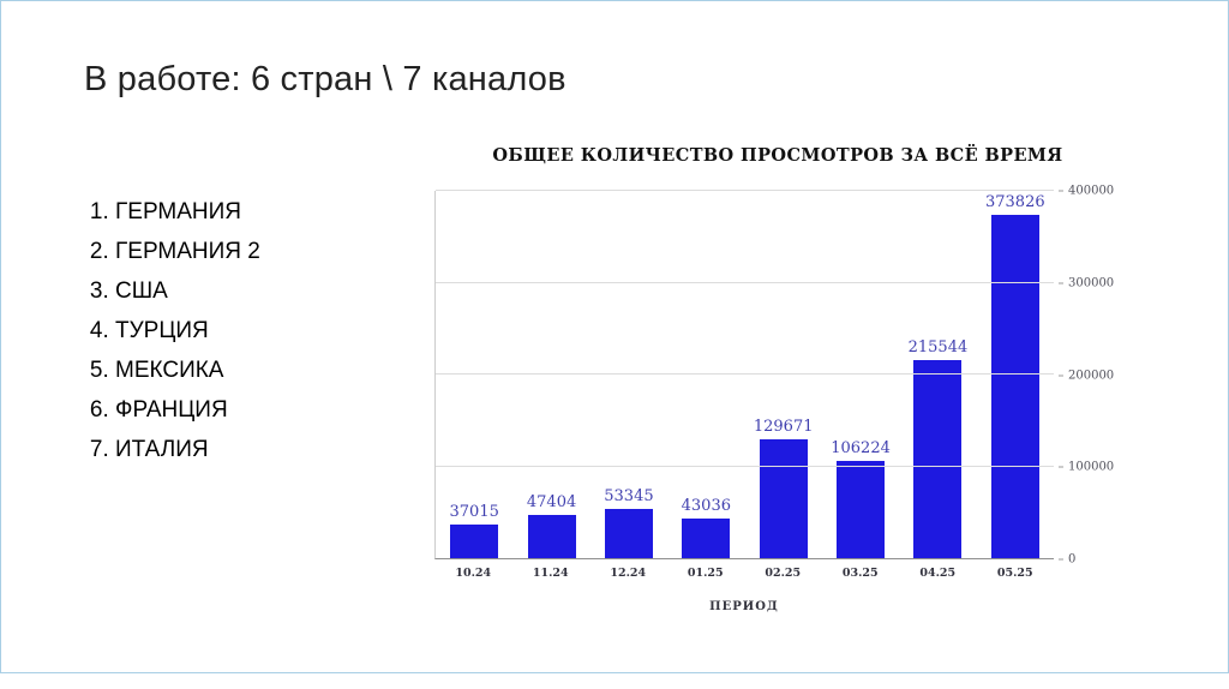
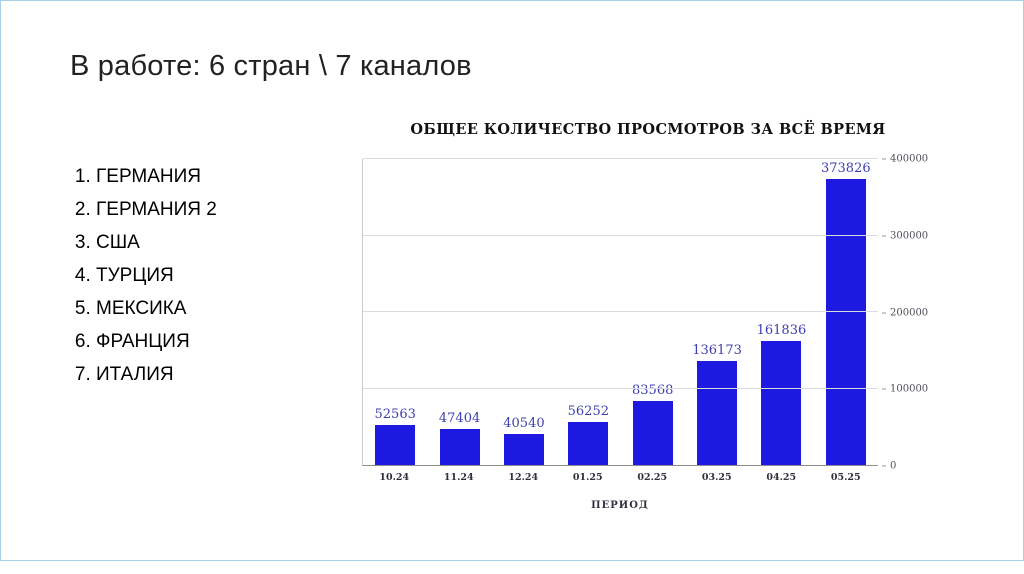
10.24: 37015 -> 52563
12.24: 53345 -> 40540
01.25: 43036 -> 56252
02.25: 129671 -> 83568
03.25: 106224 -> 136173
04.25: 215544 -> 161836
